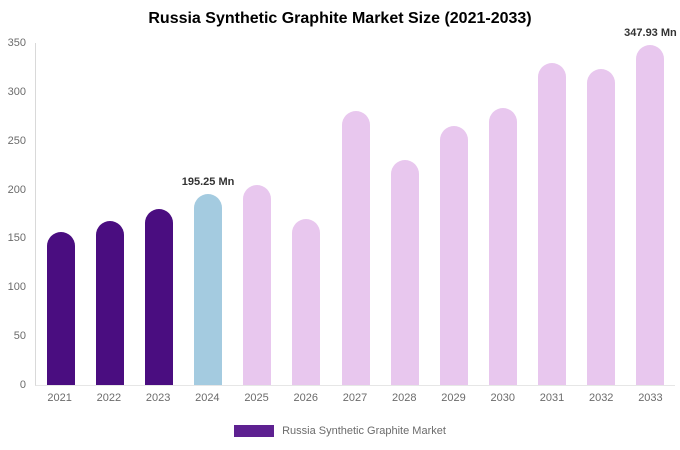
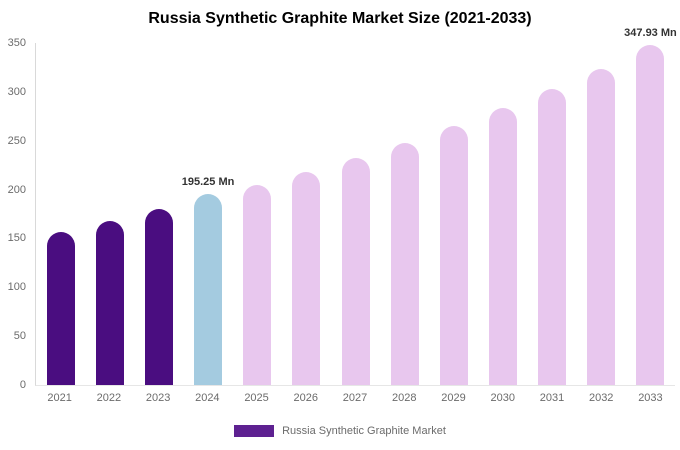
2026: 170 -> 220
2027: 280 -> 230
2028: 230 -> 250
2031: 330 -> 300
